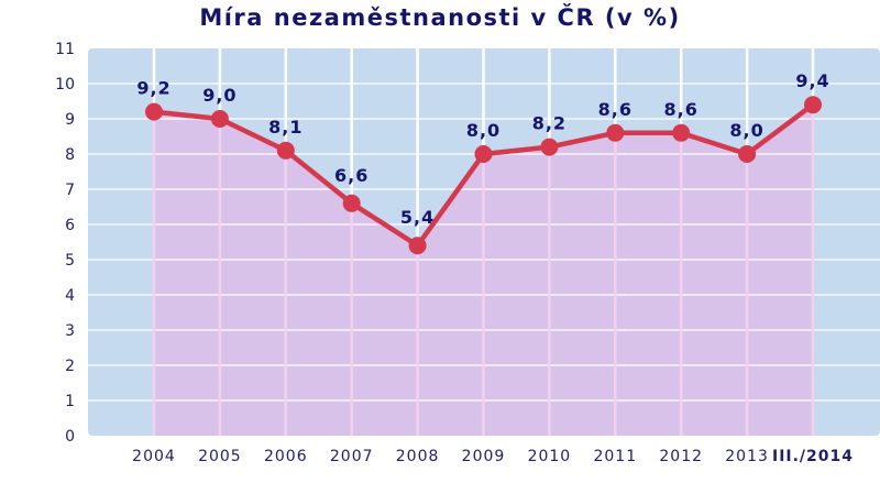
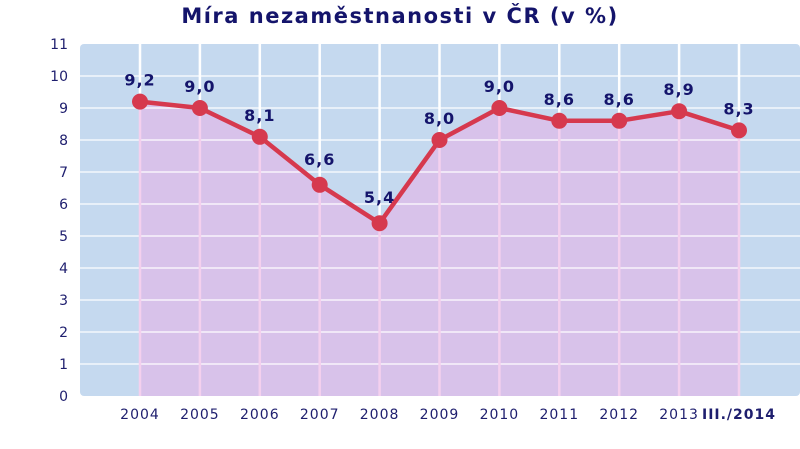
2010: 8,2 -> 9,0
2013: 8,0 -> 8,9
III./2014: 9,4 -> 8,3
